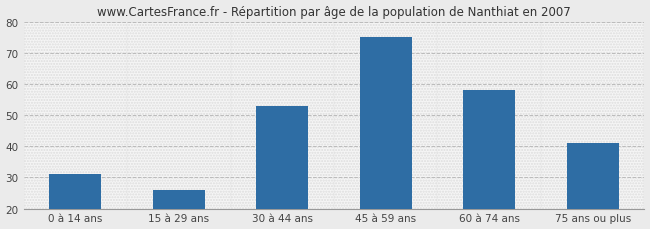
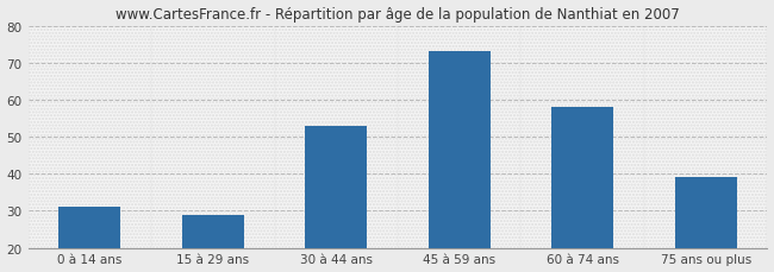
15 à 29 ans: 26 -> 29
45 à 59 ans: 75 -> 73
75 ans ou plus: 41 -> 39
